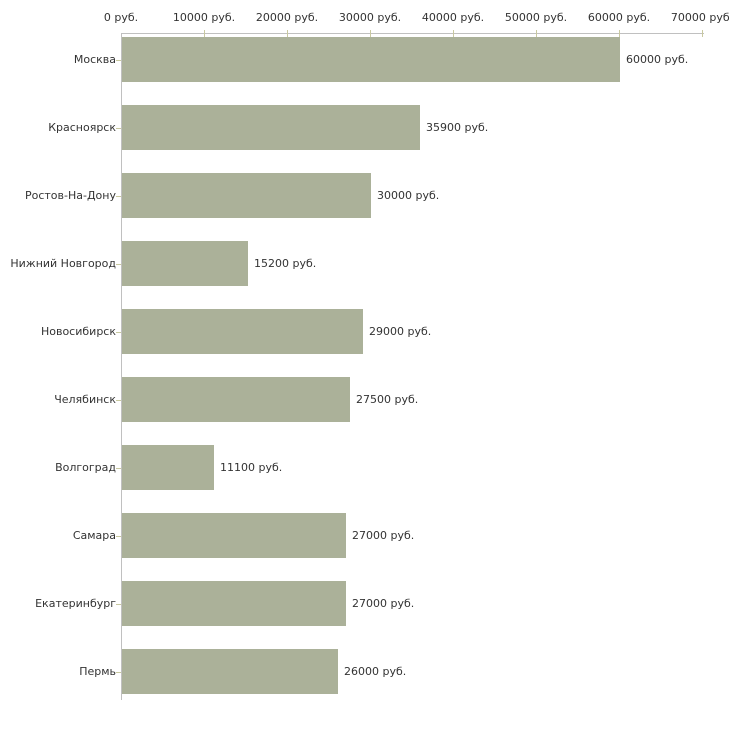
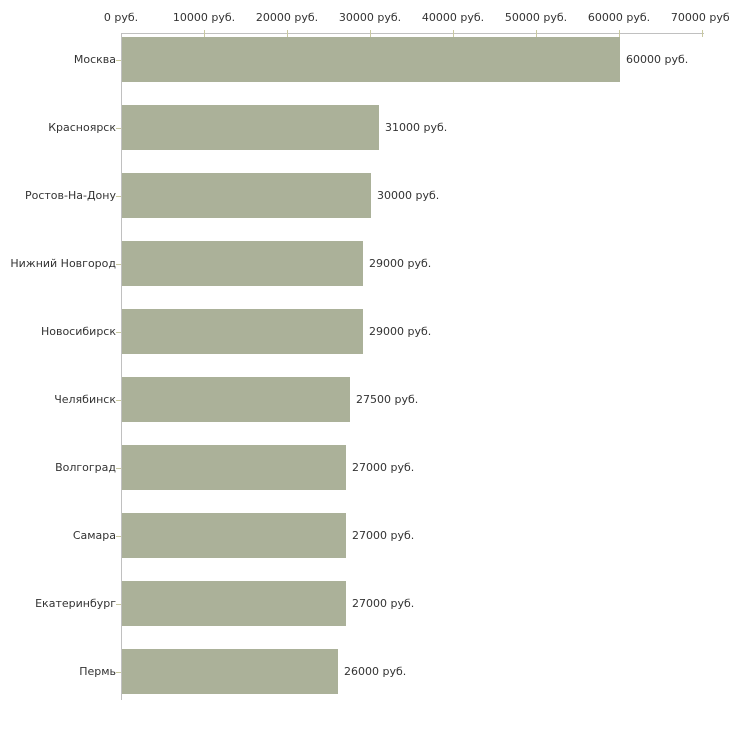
Красноярск: 35900 -> 31000
Нижний Новгород: 15200 -> 29000
Волгоград: 11100 -> 27000
